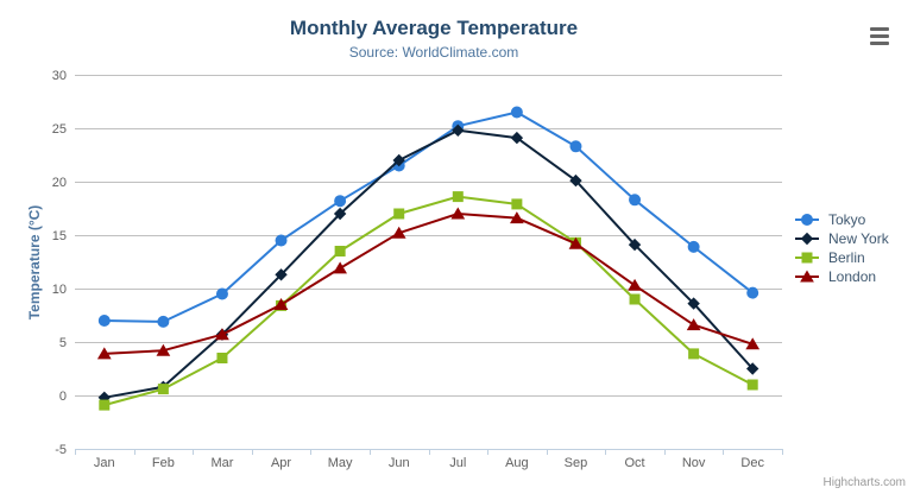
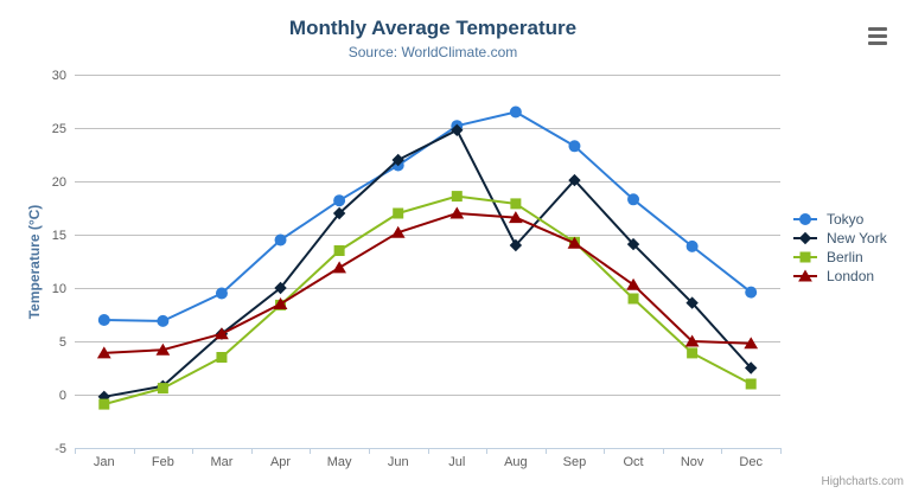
New York/Apr: 11 -> 10
New York/Aug: 24 -> 14
London/Nov: 7 -> 5
